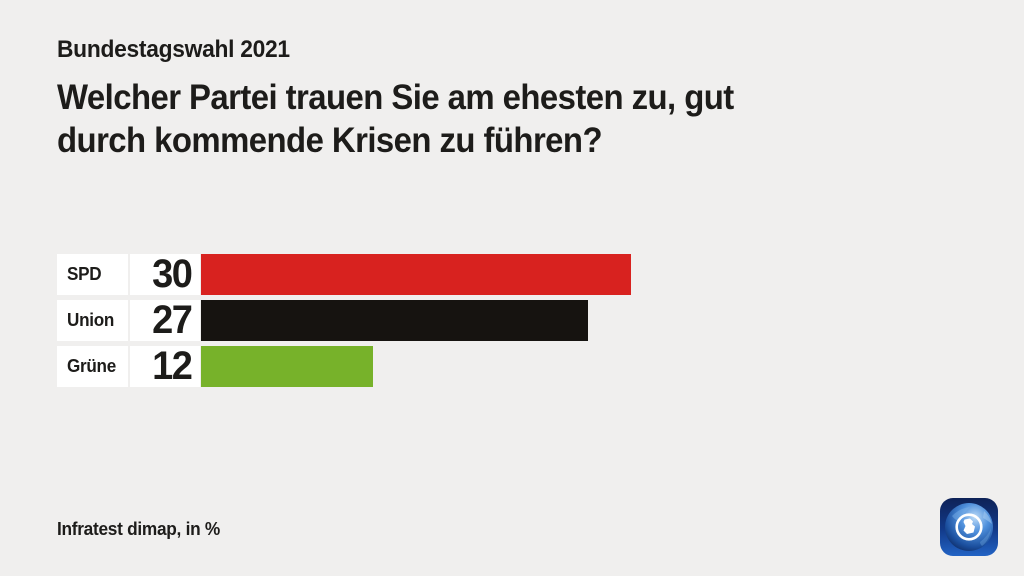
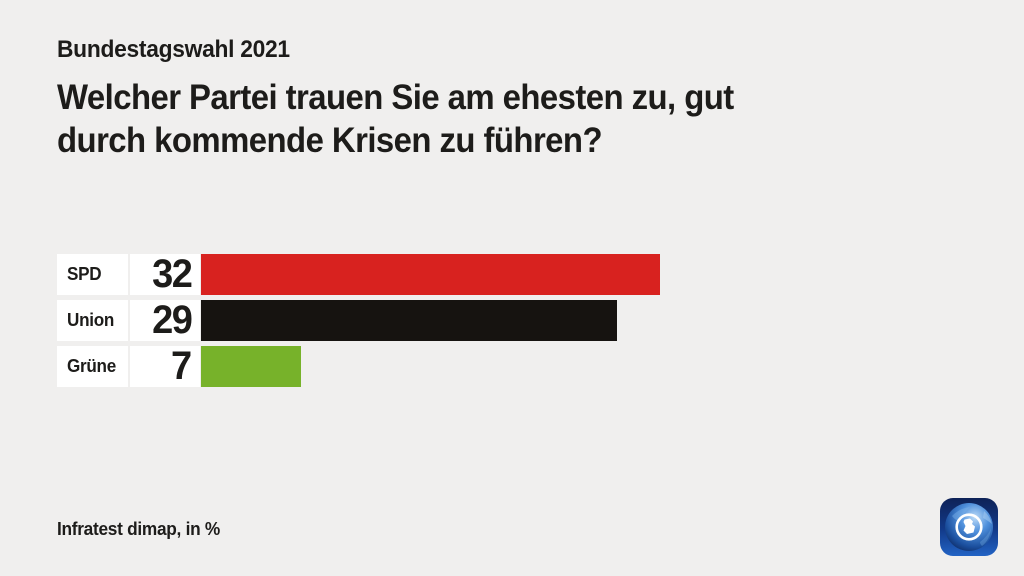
SPD: 30 -> 32
Union: 27 -> 29
Grüne: 12 -> 7
